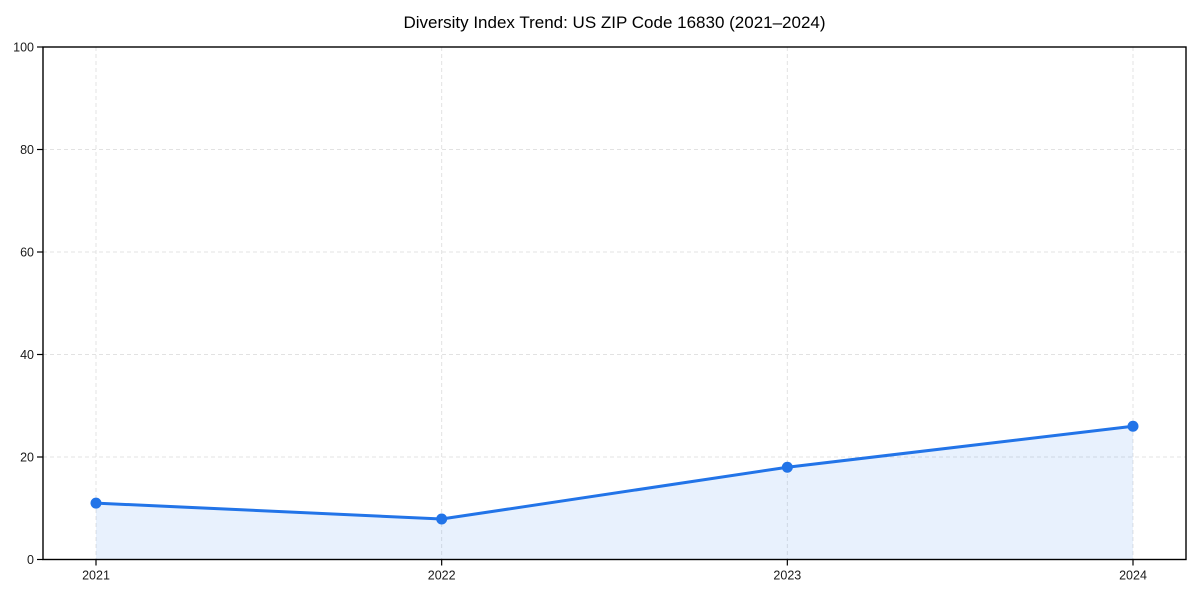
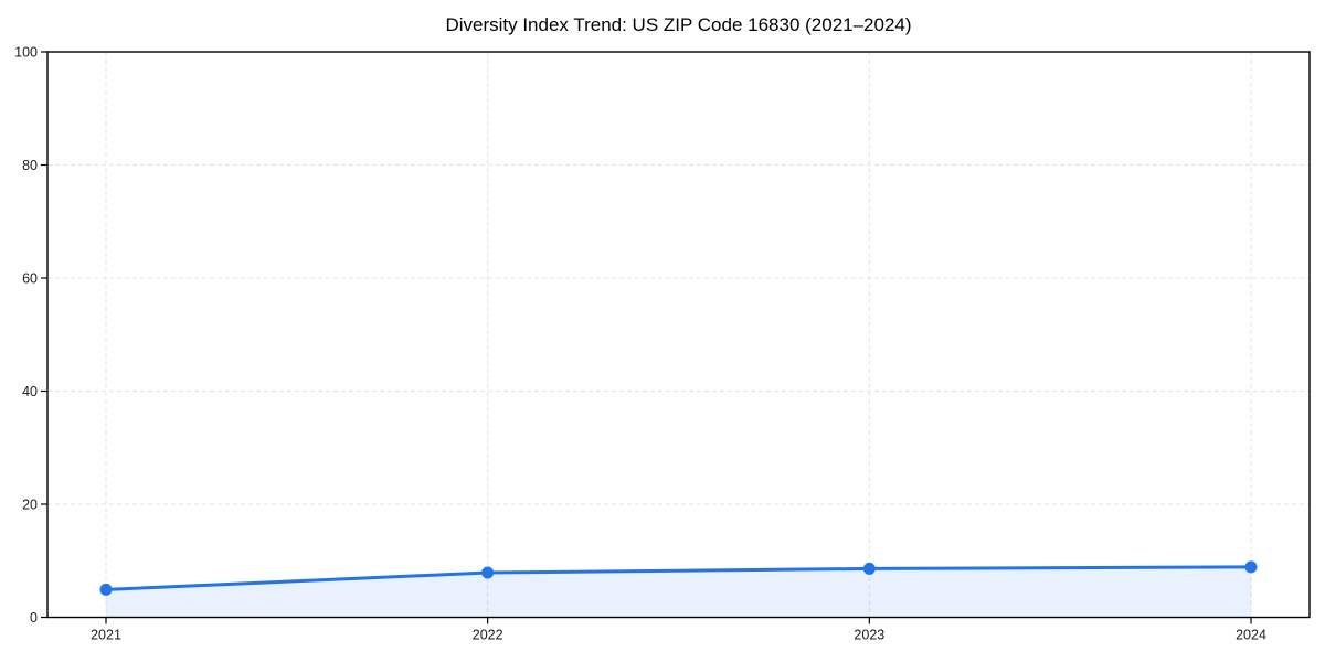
2021: 11 -> 5
2023: 18 -> 9
2024: 26 -> 9
